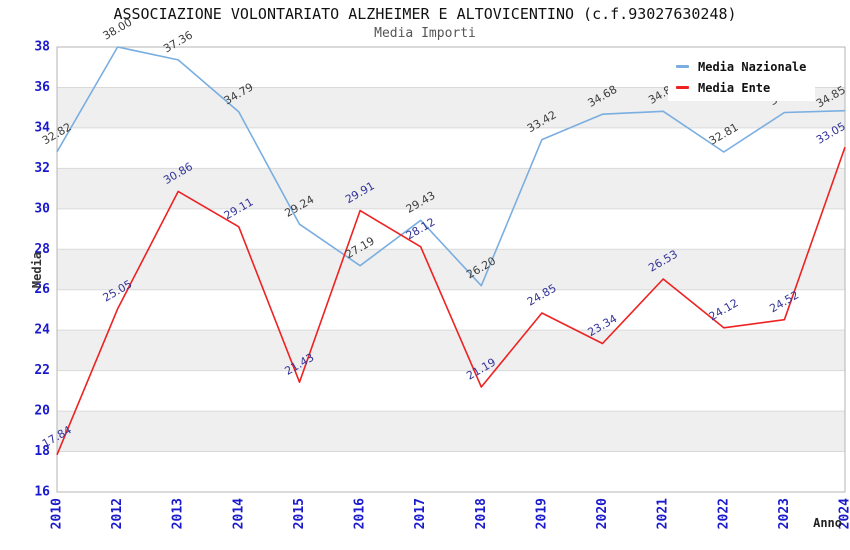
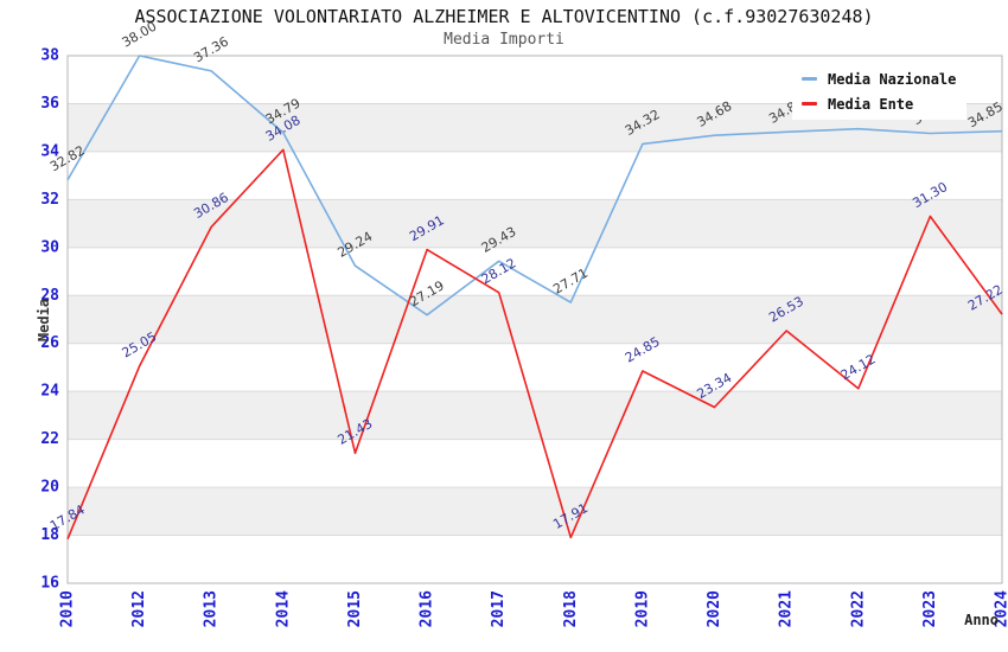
Media Ente/2014: 29.11 -> 34.08
Media Nazionale/2018: 26.20 -> 27.71
Media Ente/2018: 21.19 -> 17.91
Media Nazionale/2019: 33.42 -> 34.32
Media Nazionale/2022: 32.81 -> 34.95
Media Ente/2023: 24.52 -> 31.30
Media Ente/2024: 33.05 -> 27.22
